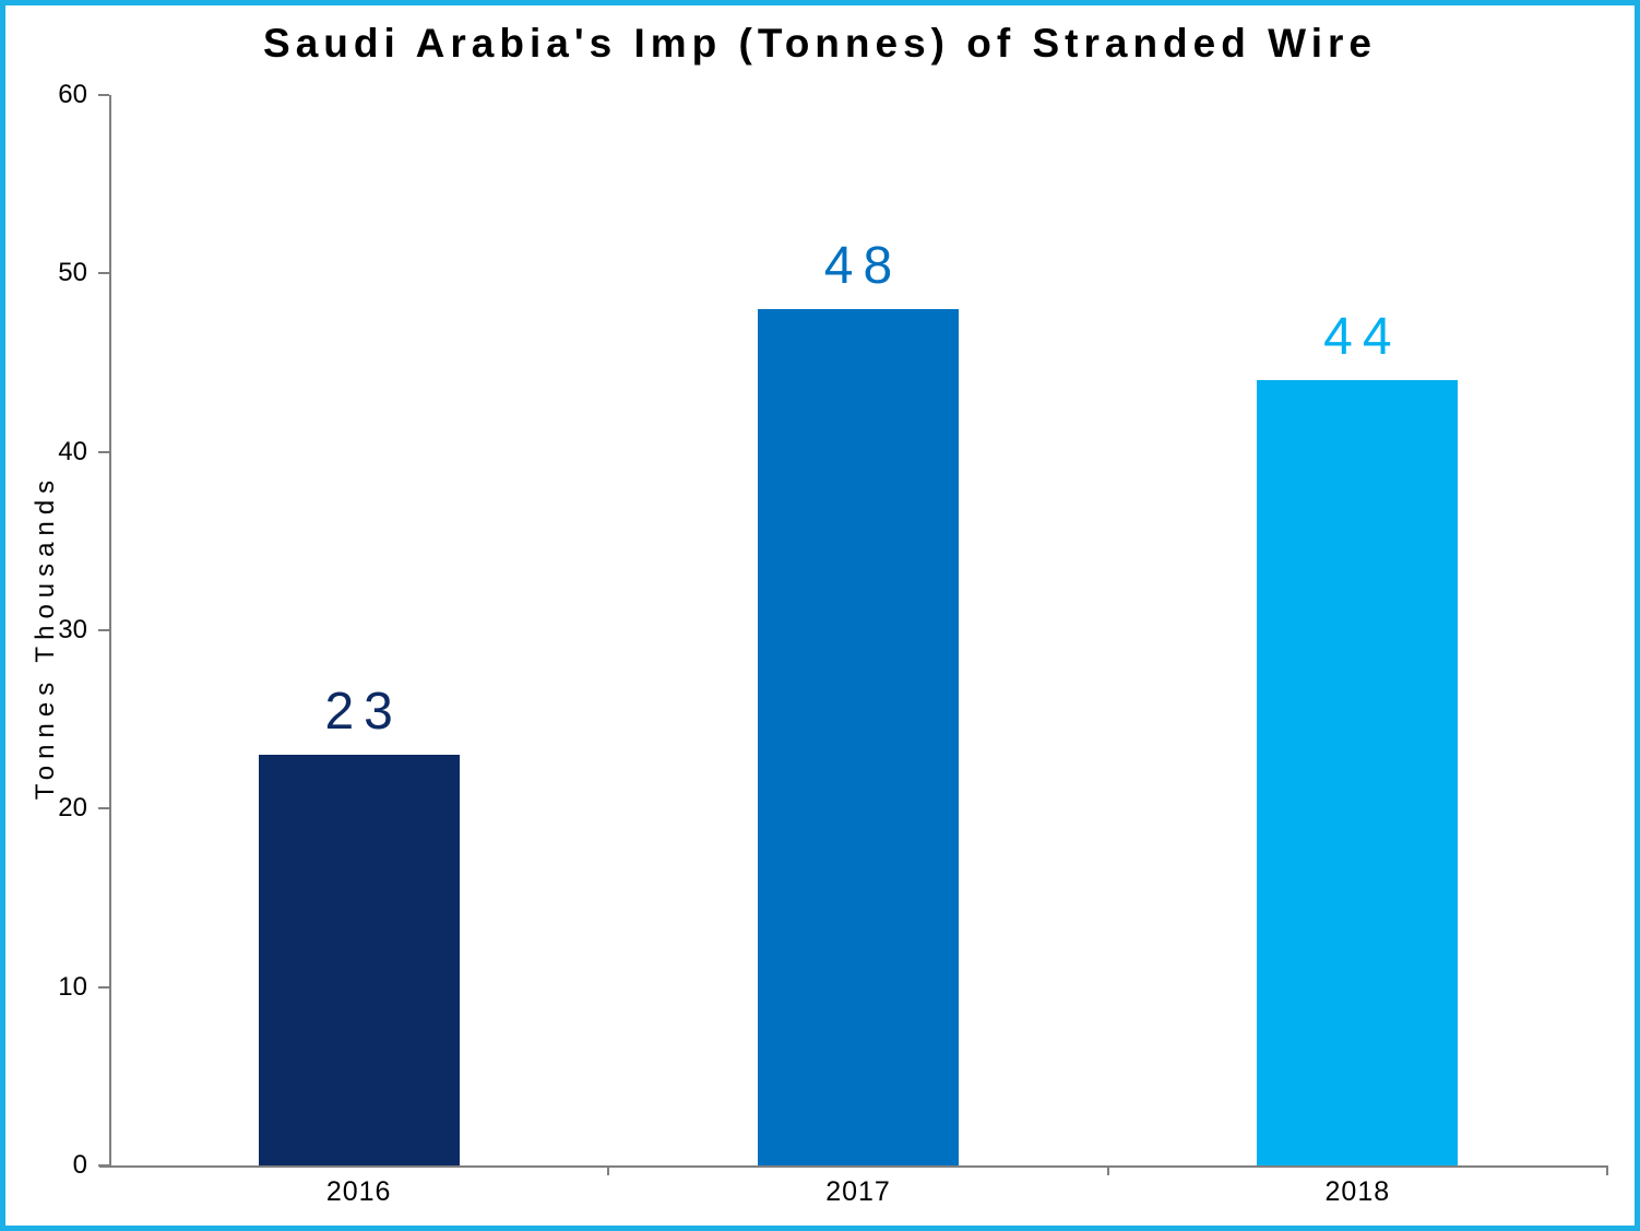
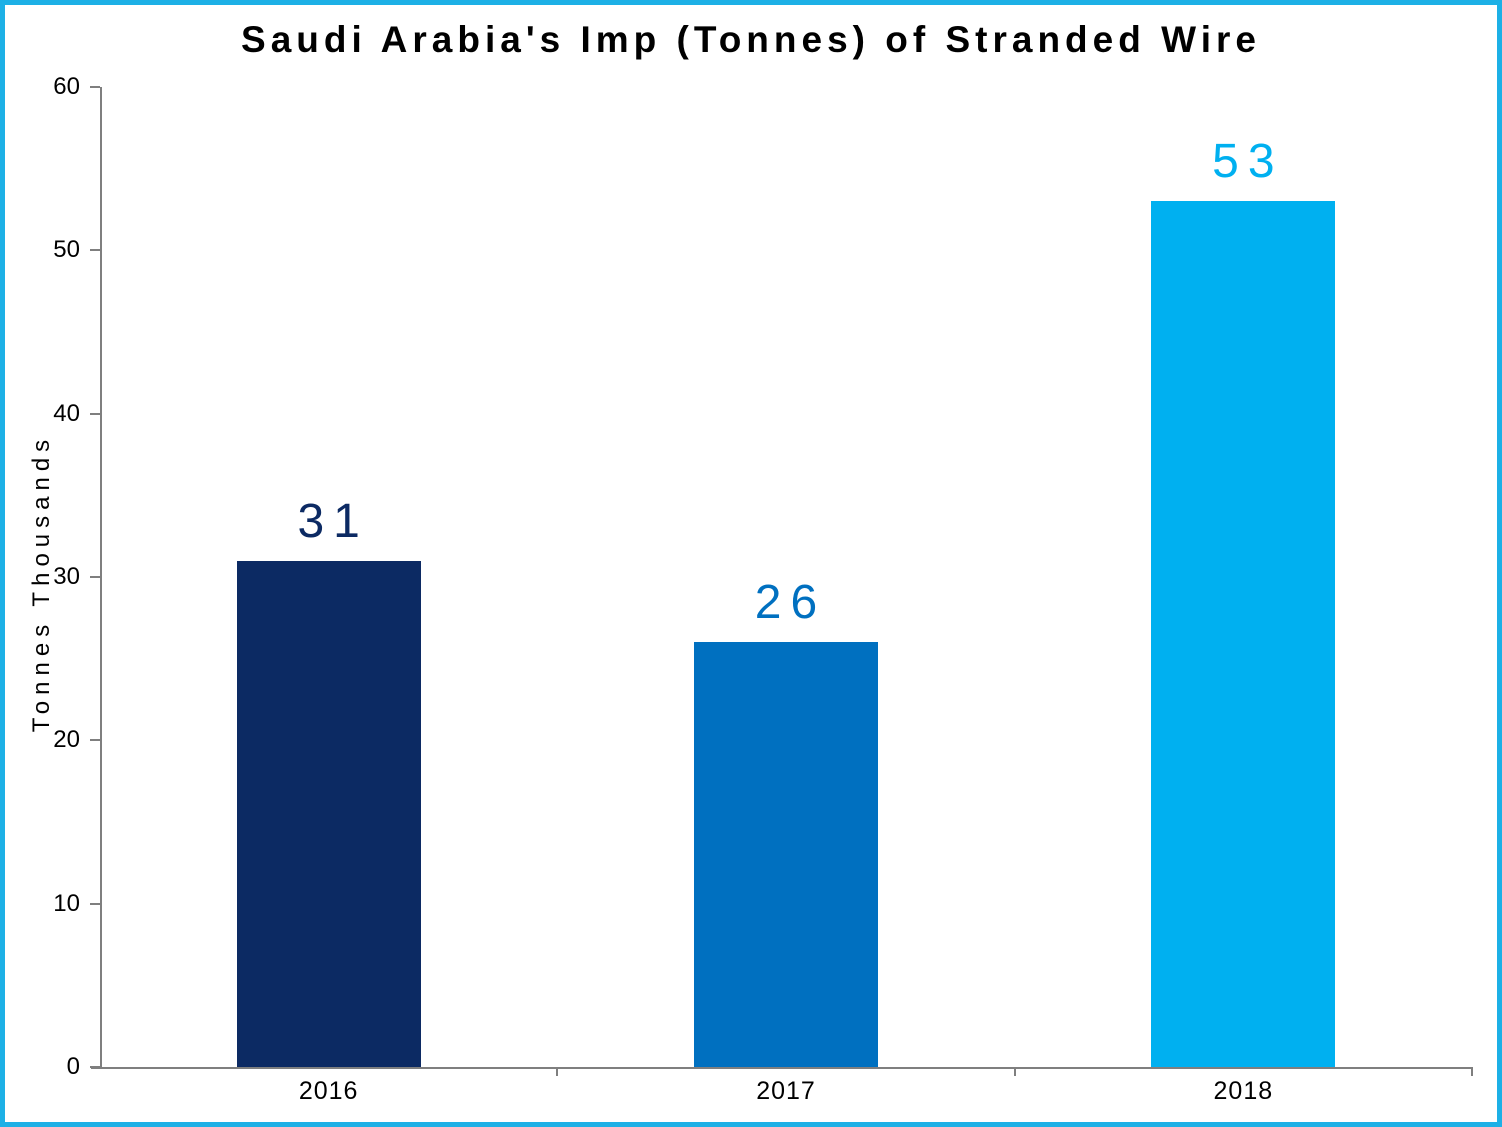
2016: 23 -> 31
2017: 48 -> 26
2018: 44 -> 53
